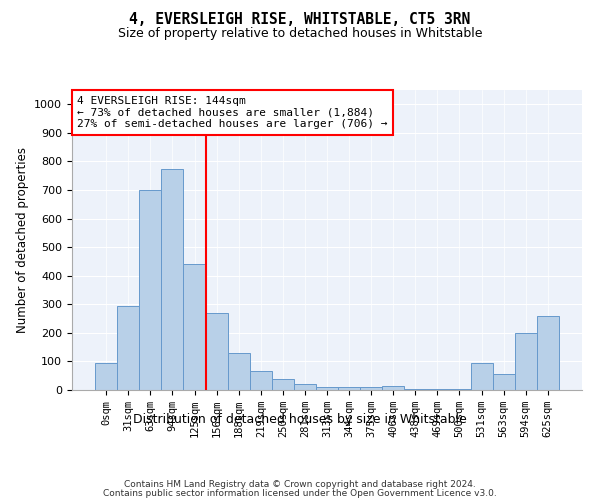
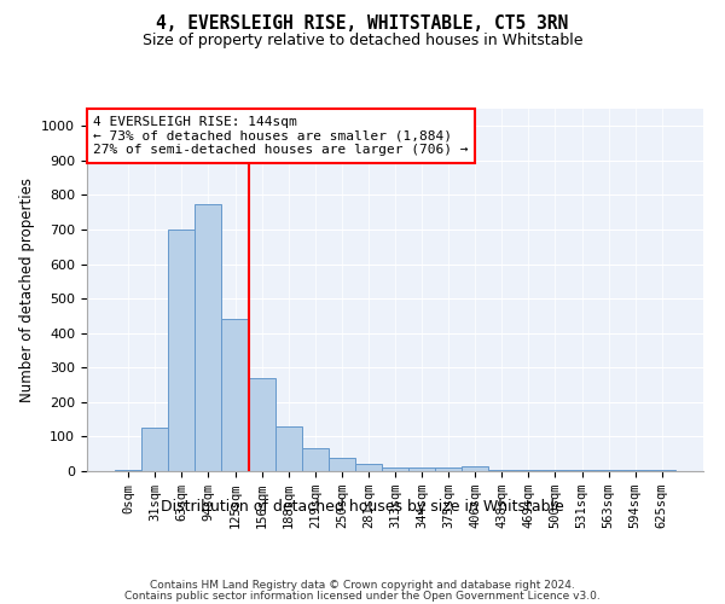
0sqm: 95 -> 5
31sqm: 295 -> 125
531sqm: 95 -> 5
563sqm: 55 -> 5
594sqm: 200 -> 5
625sqm: 260 -> 5
